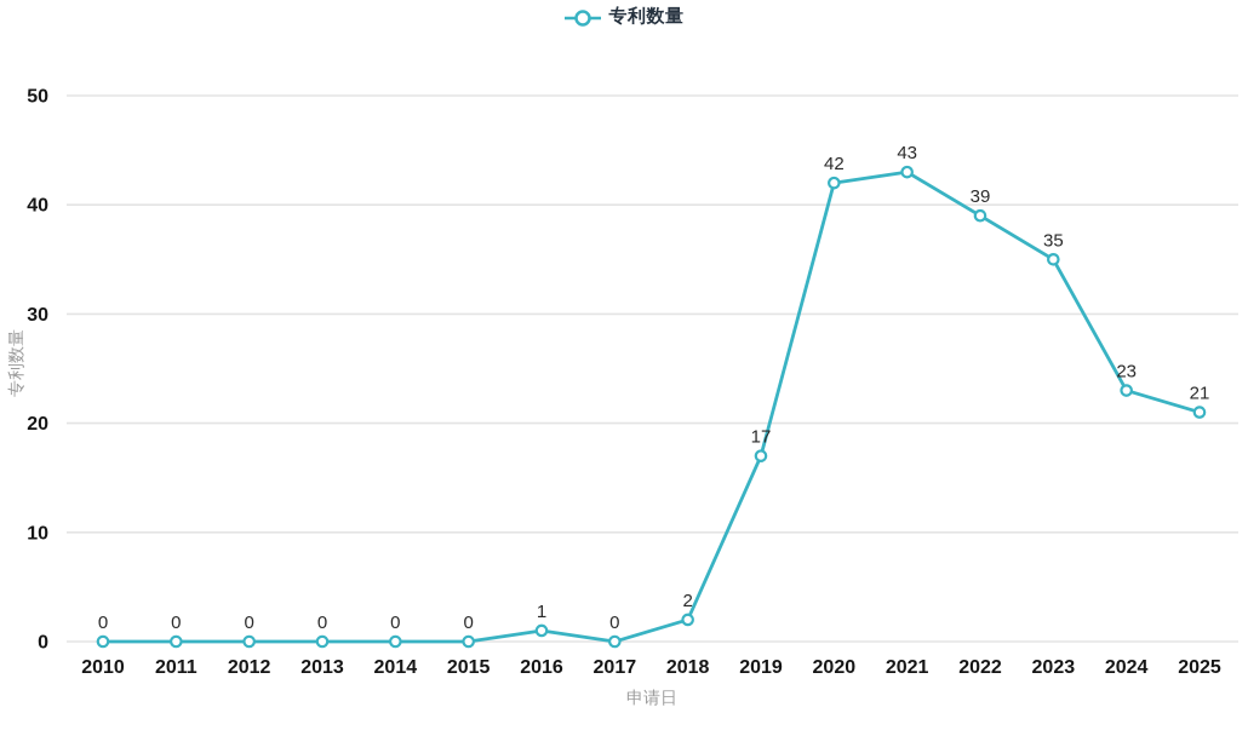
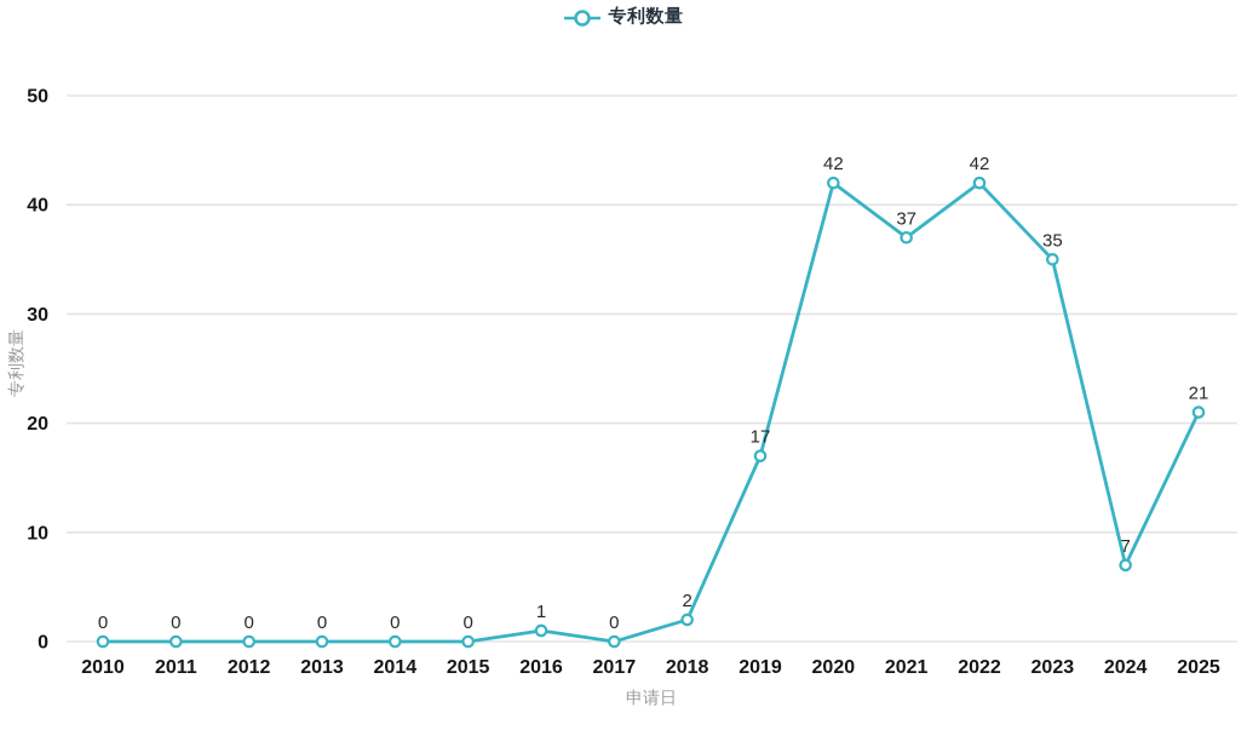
2021: 43 -> 37
2022: 39 -> 42
2024: 23 -> 7
